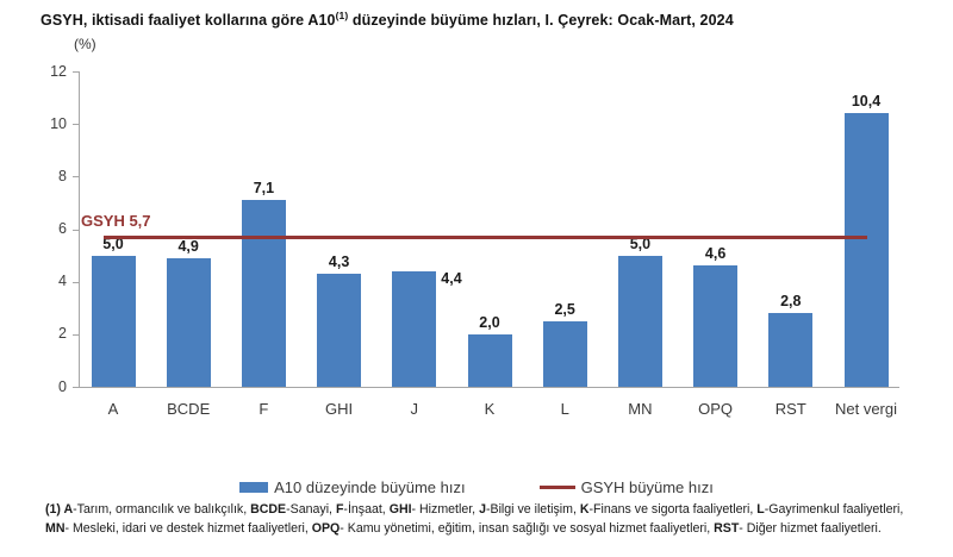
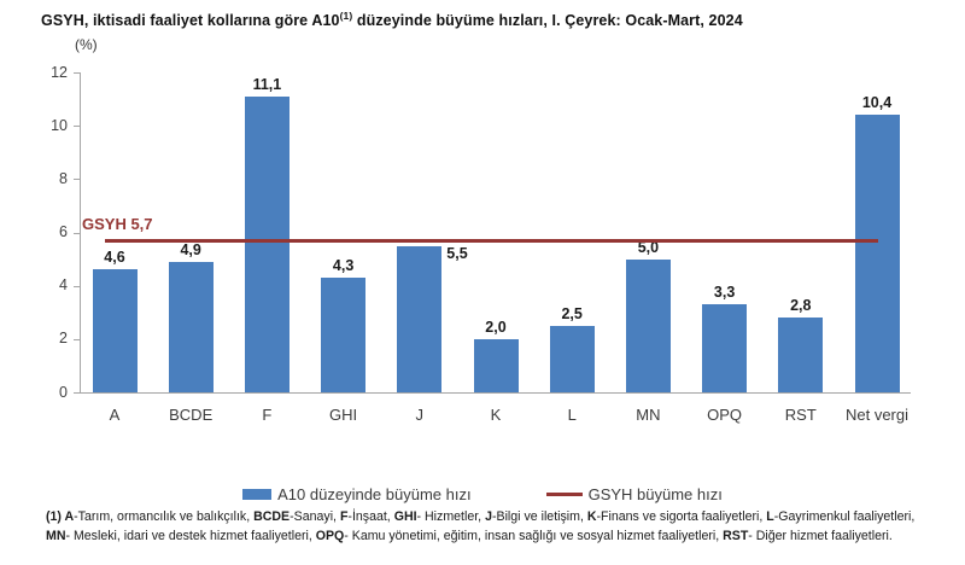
A: 5,0 -> 4,6
F: 7,1 -> 11,1
J: 4,4 -> 5,5
OPQ: 4,6 -> 3,3
